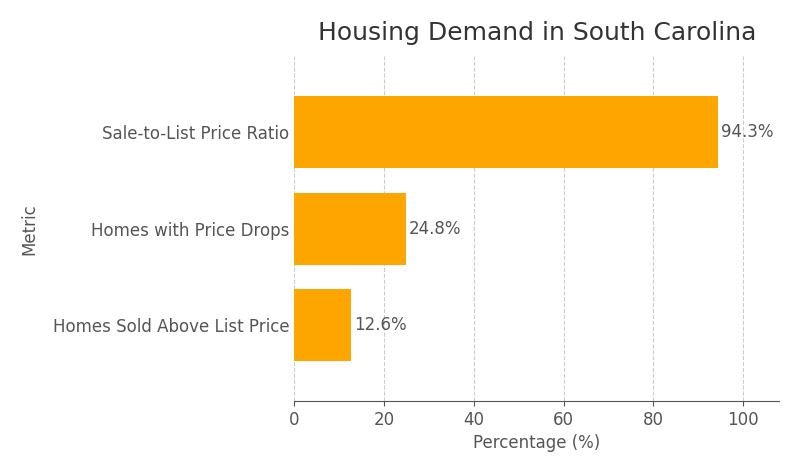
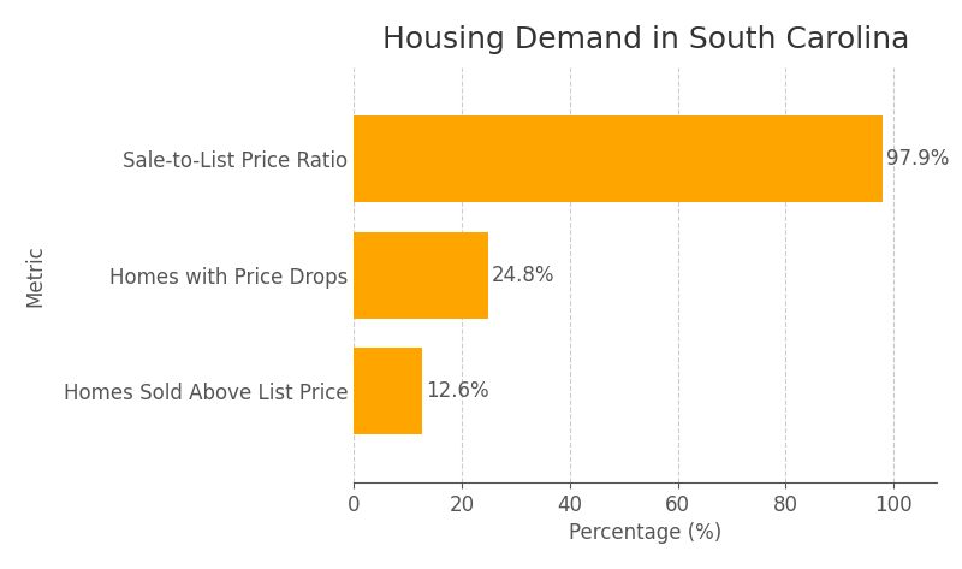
Sale-to-List Price Ratio: 94.3% -> 97.9%
